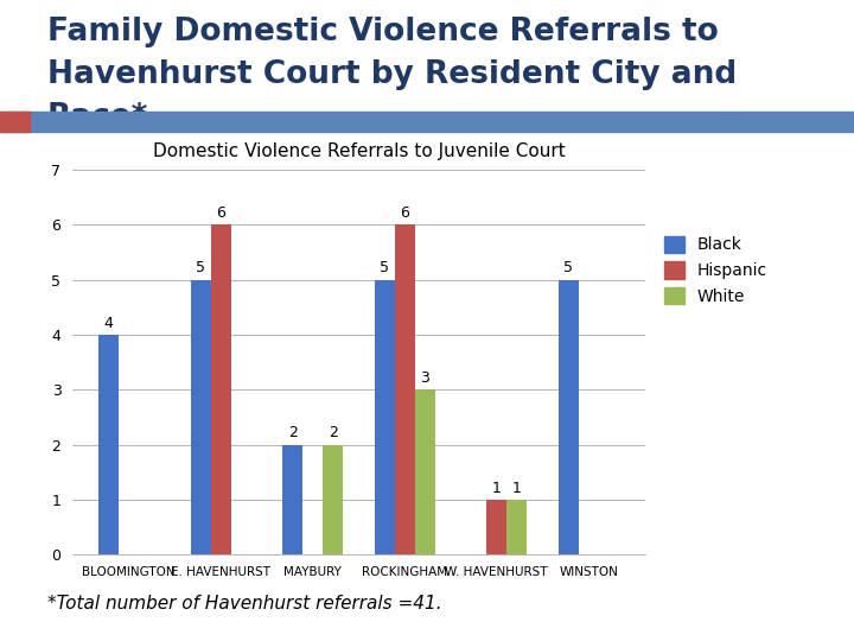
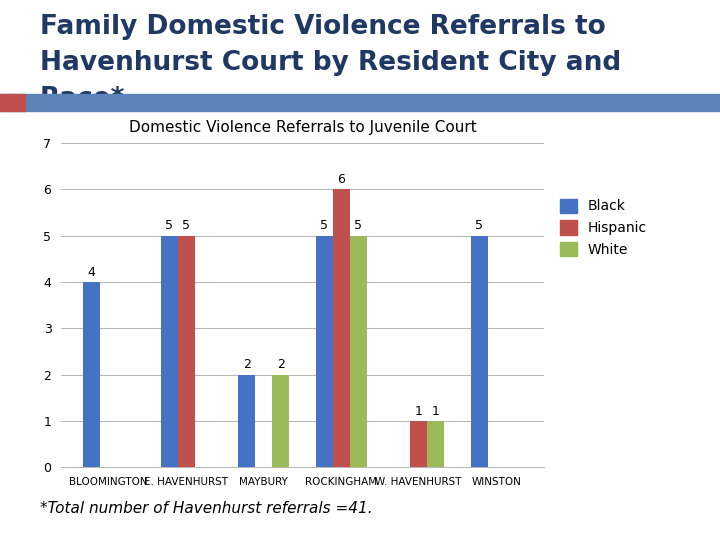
Hispanic/E. HAVENHURST: 6 -> 5
White/ROCKINGHAM: 3 -> 5
